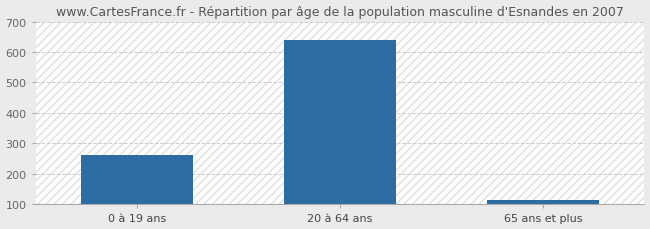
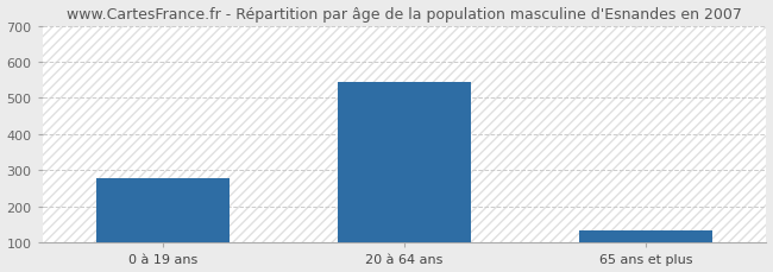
0 à 19 ans: 261 -> 280
20 à 64 ans: 638 -> 545
65 ans et plus: 113 -> 135
